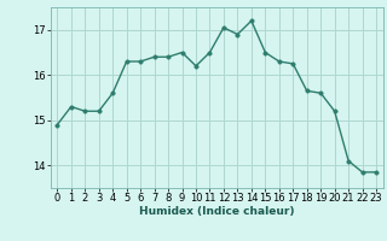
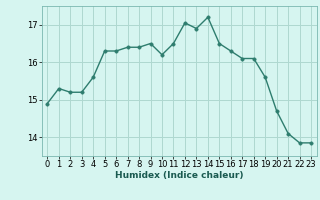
17: 16.25 -> 16.10
18: 15.65 -> 16.10
20: 15.20 -> 14.70
